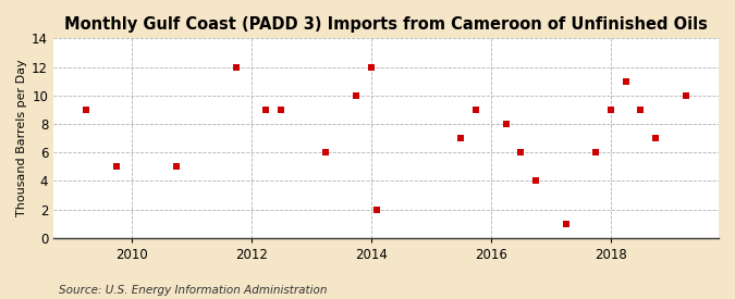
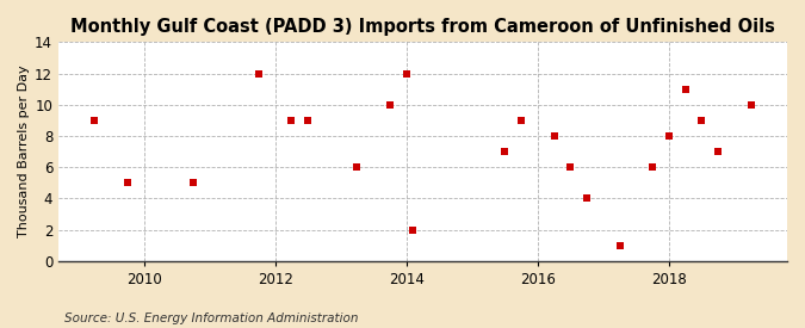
2018: 9 -> 8
